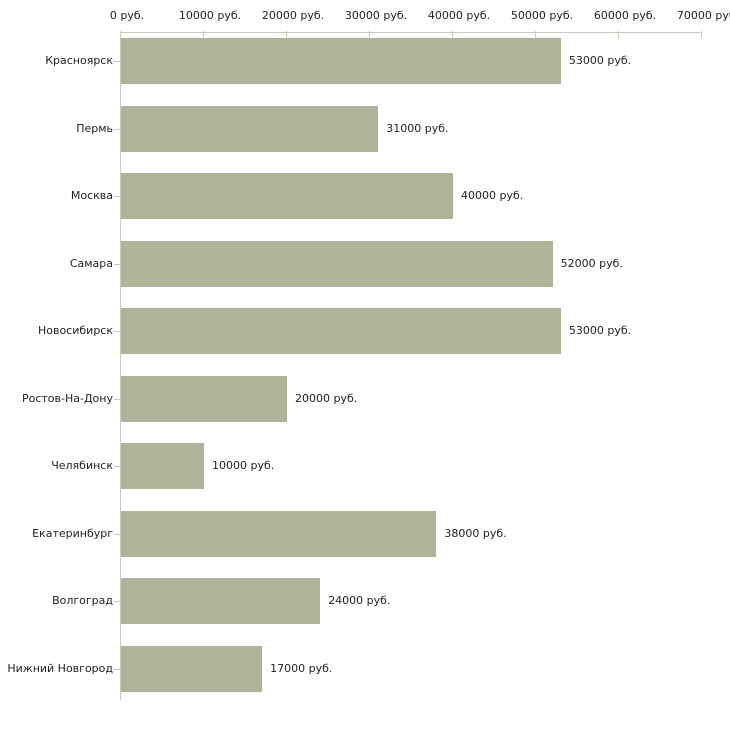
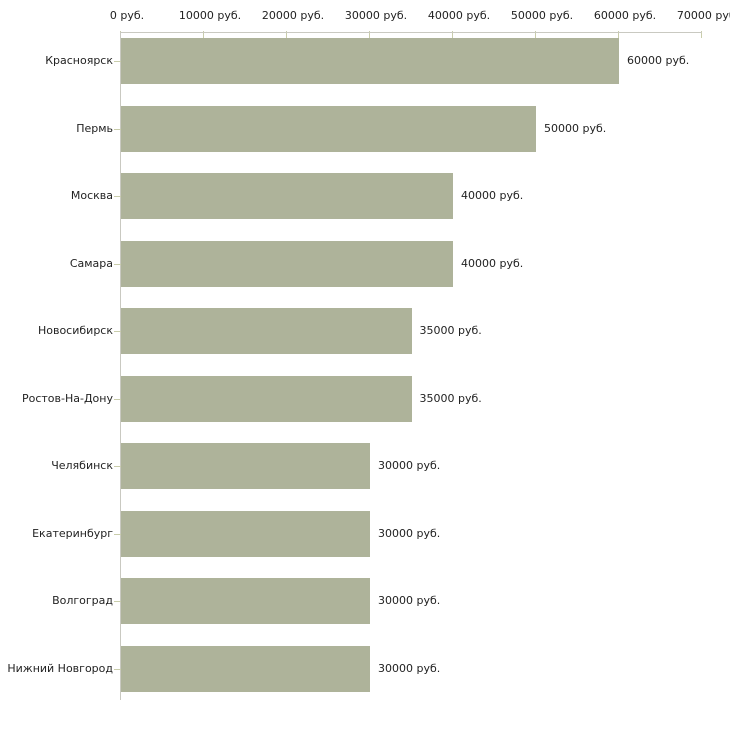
Красноярск: 53000 -> 60000
Пермь: 31000 -> 50000
Самара: 52000 -> 40000
Новосибирск: 53000 -> 35000
Ростов-На-Дону: 20000 -> 35000
Челябинск: 10000 -> 30000
Екатеринбург: 38000 -> 30000
Волгоград: 24000 -> 30000
Нижний Новгород: 17000 -> 30000
